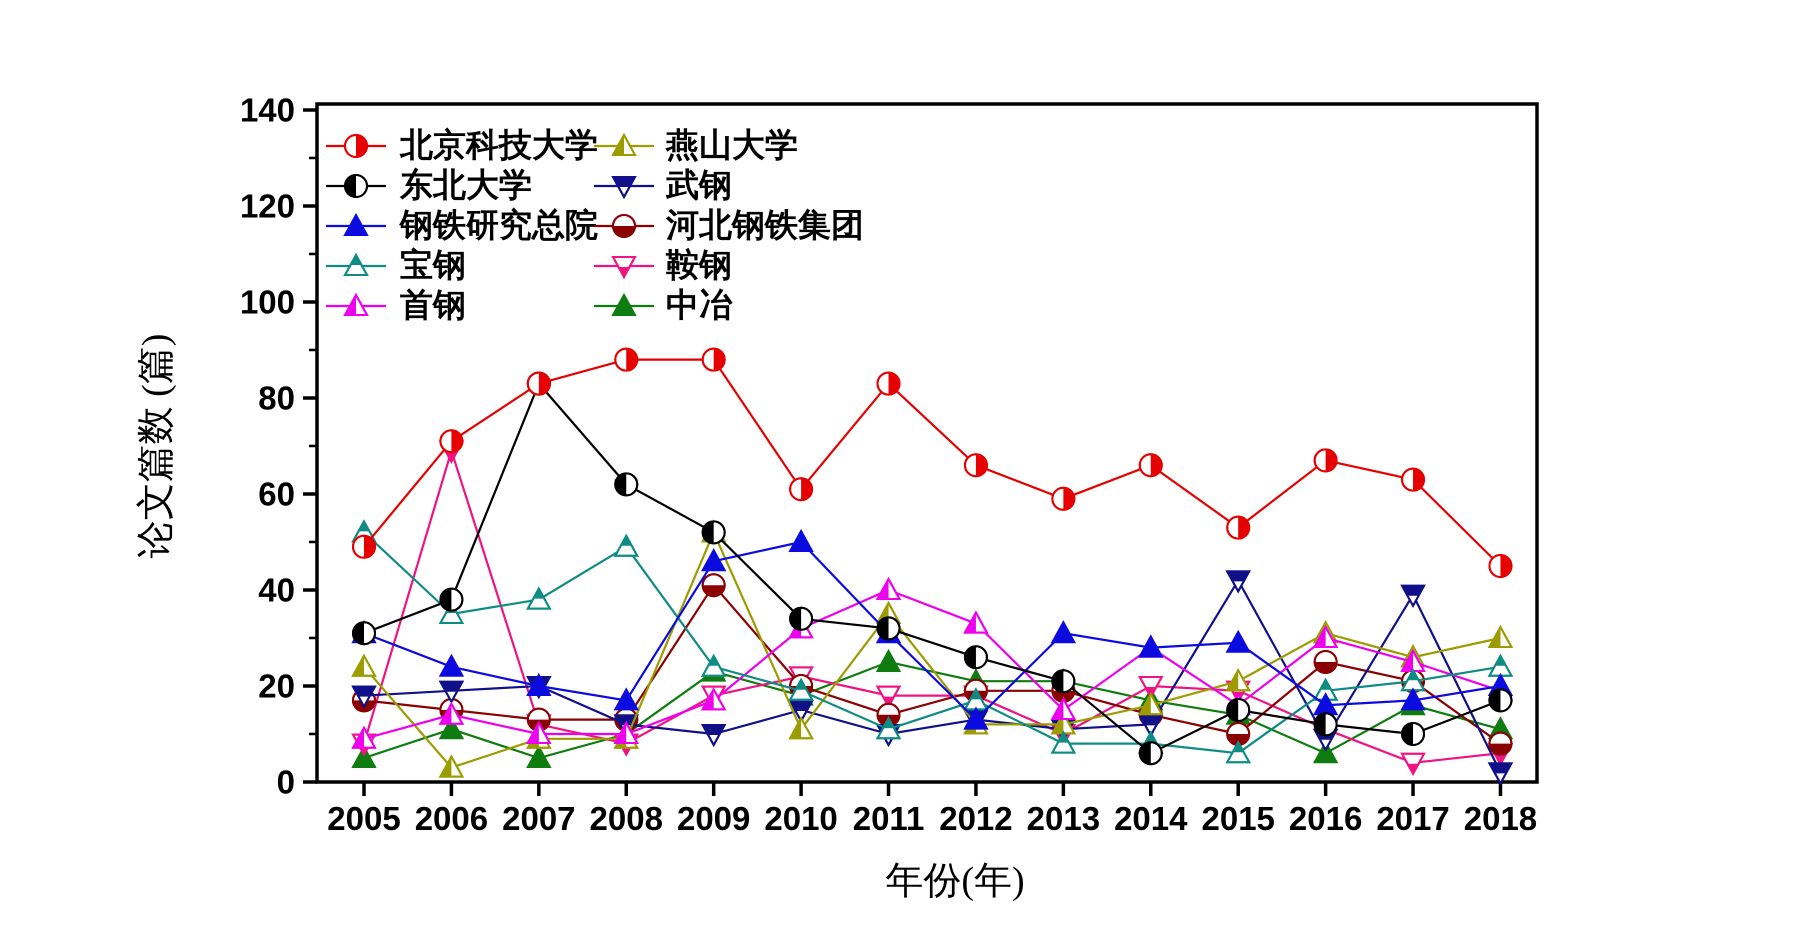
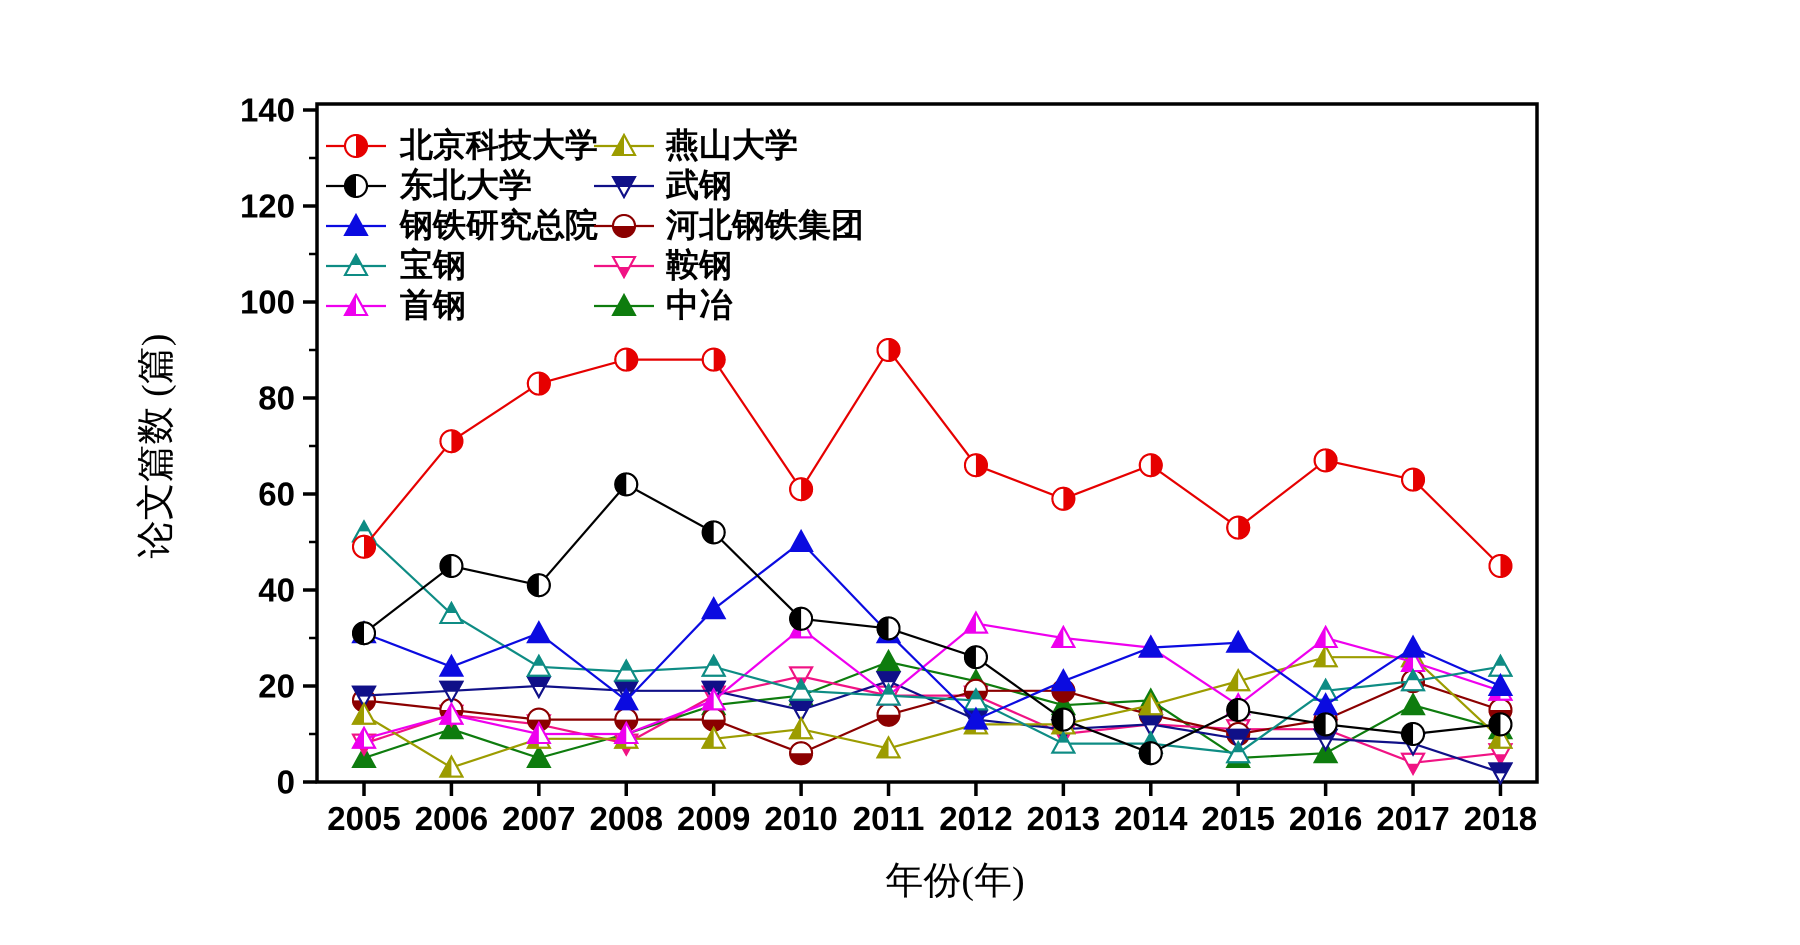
燕山大学/2005: 24 -> 14
东北大学/2006: 38 -> 45
鞍钢/2006: 69 -> 14
东北大学/2007: 83 -> 41
钢铁研究总院/2007: 20 -> 31
宝钢/2007: 38 -> 24
宝钢/2008: 49 -> 23
武钢/2008: 12 -> 19
钢铁研究总院/2009: 46 -> 36
燕山大学/2009: 52 -> 9
武钢/2009: 10 -> 19
河北钢铁集团/2009: 41 -> 13
中冶/2009: 23 -> 16
河北钢铁集团/2010: 20 -> 6
北京科技大学/2011: 83 -> 90
宝钢/2011: 11 -> 18
首钢/2011: 40 -> 18
燕山大学/2011: 35 -> 7
武钢/2011: 10 -> 21
东北大学/2013: 21 -> 13
钢铁研究总院/2013: 31 -> 21
首钢/2013: 15 -> 30
中冶/2013: 21 -> 16
鞍钢/2014: 20 -> 12
武钢/2015: 42 -> 9
鞍钢/2015: 19 -> 11
中冶/2015: 14 -> 5
燕山大学/2016: 31 -> 26
河北钢铁集团/2016: 25 -> 13
钢铁研究总院/2017: 17 -> 28
武钢/2017: 39 -> 8
东北大学/2018: 17 -> 12
燕山大学/2018: 30 -> 9
河北钢铁集团/2018: 8 -> 15
